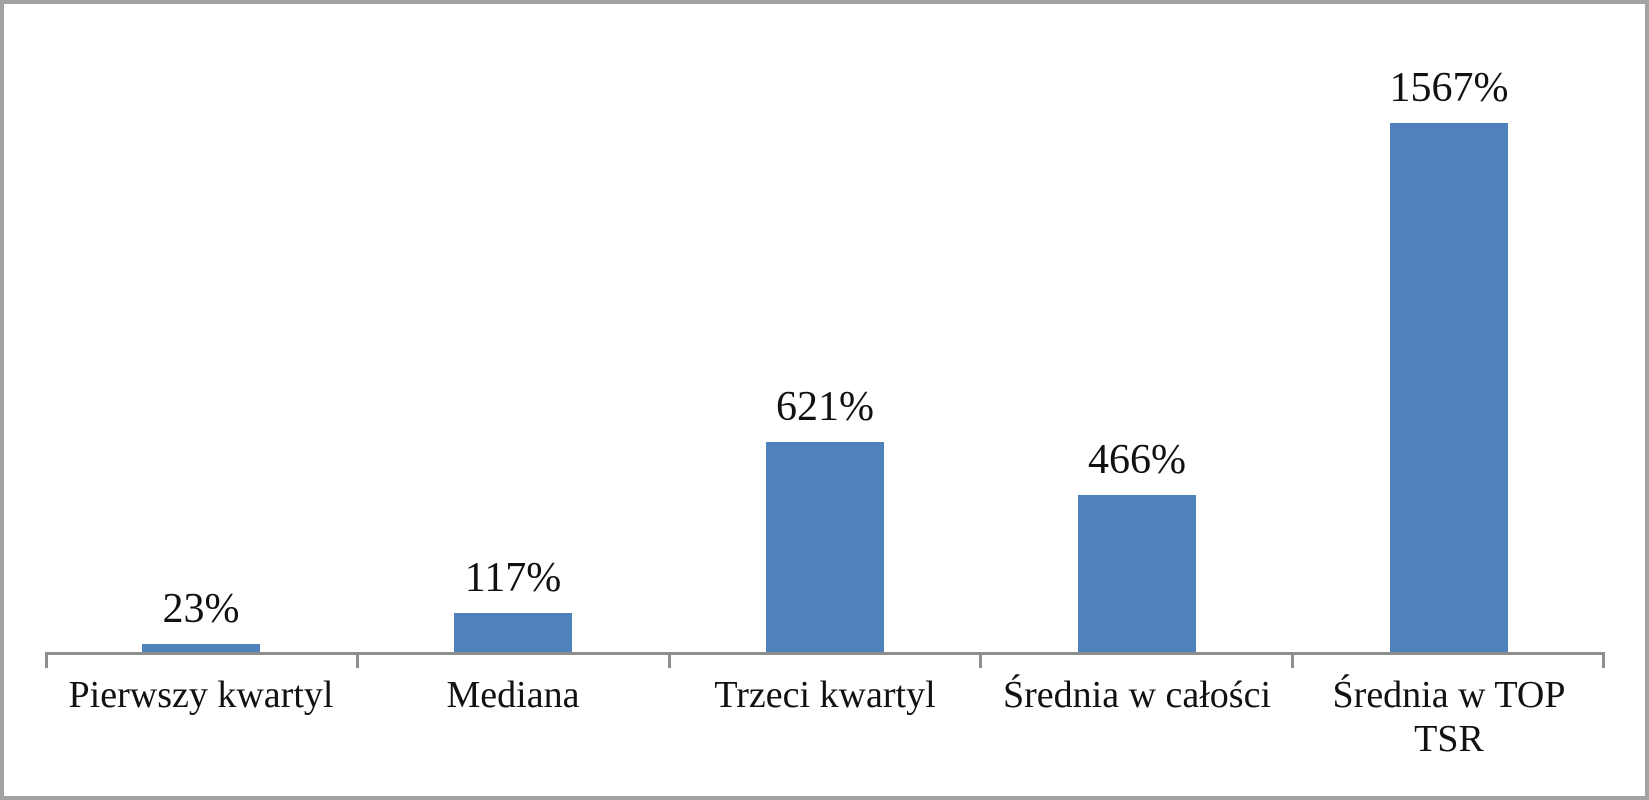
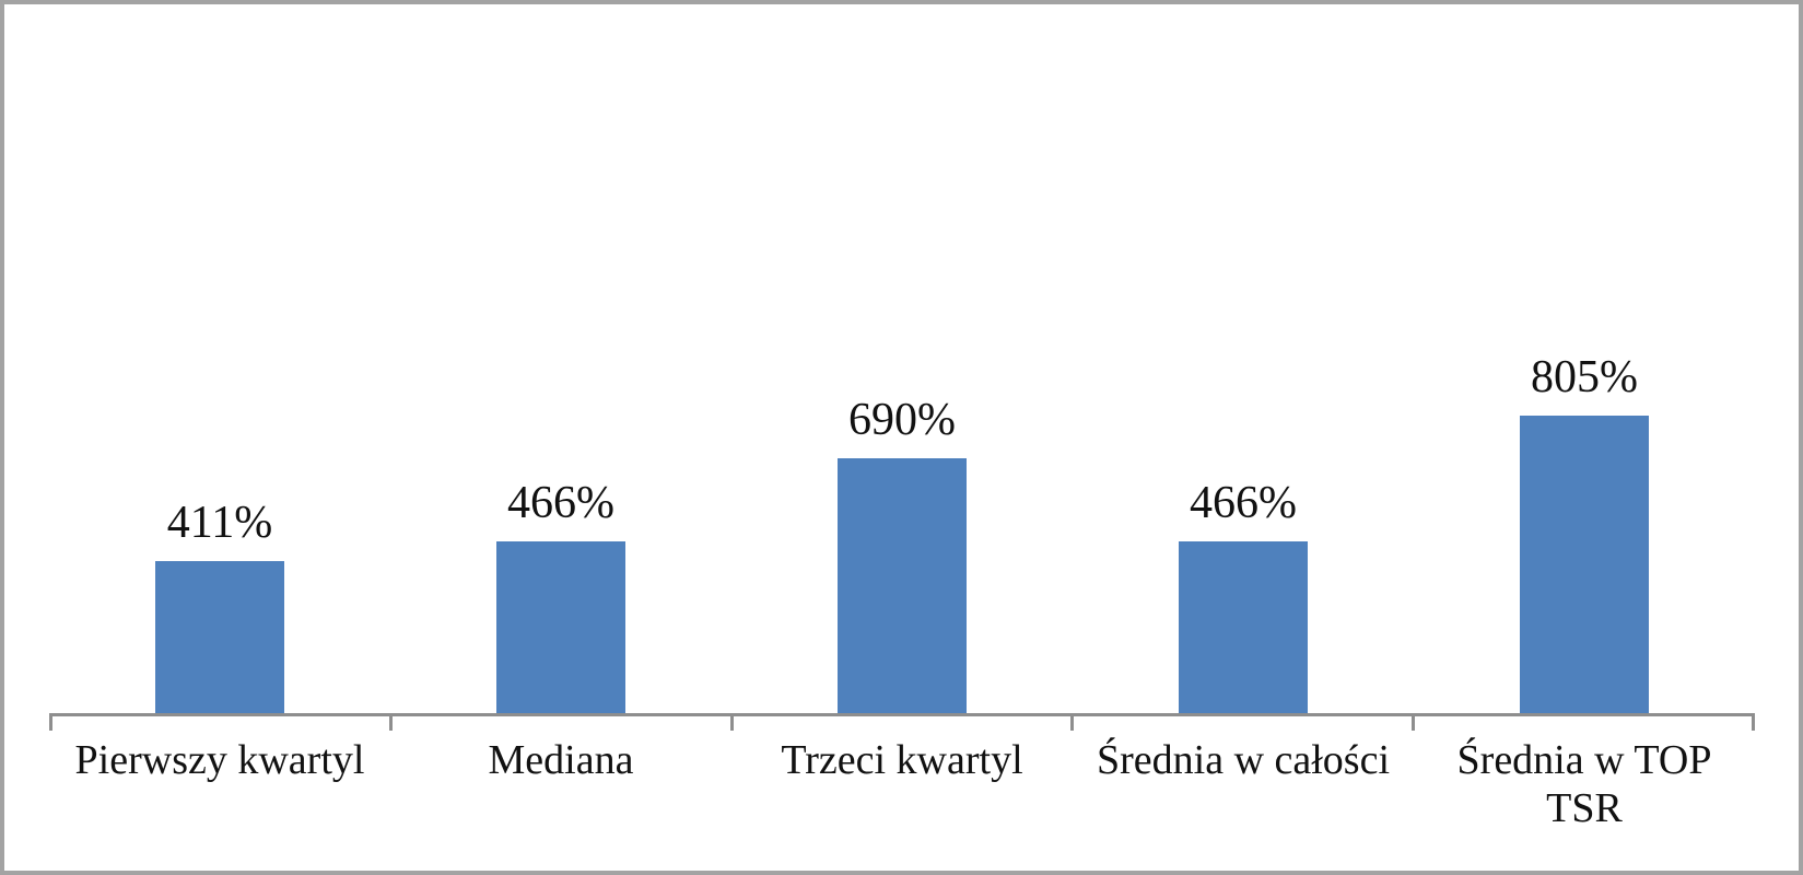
Pierwszy kwartyl: 23% -> 411%
Mediana: 117% -> 466%
Trzeci kwartyl: 621% -> 690%
Średnia w TOP TSR: 1567% -> 805%
